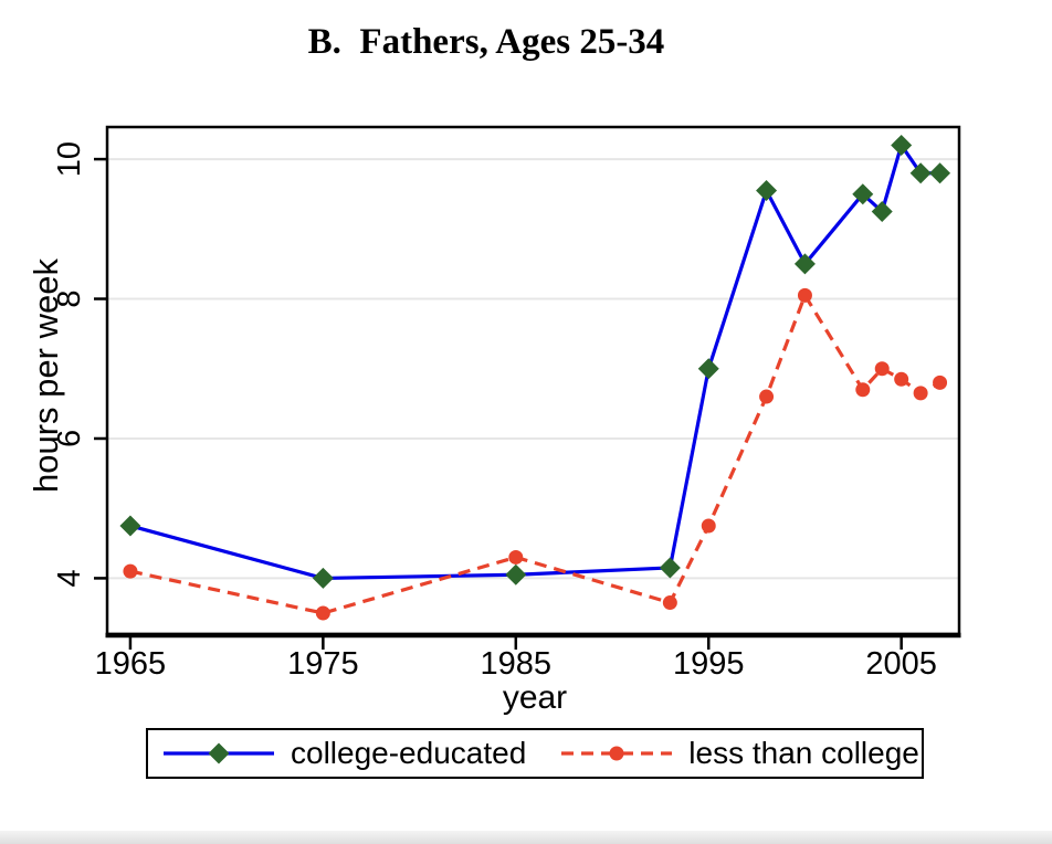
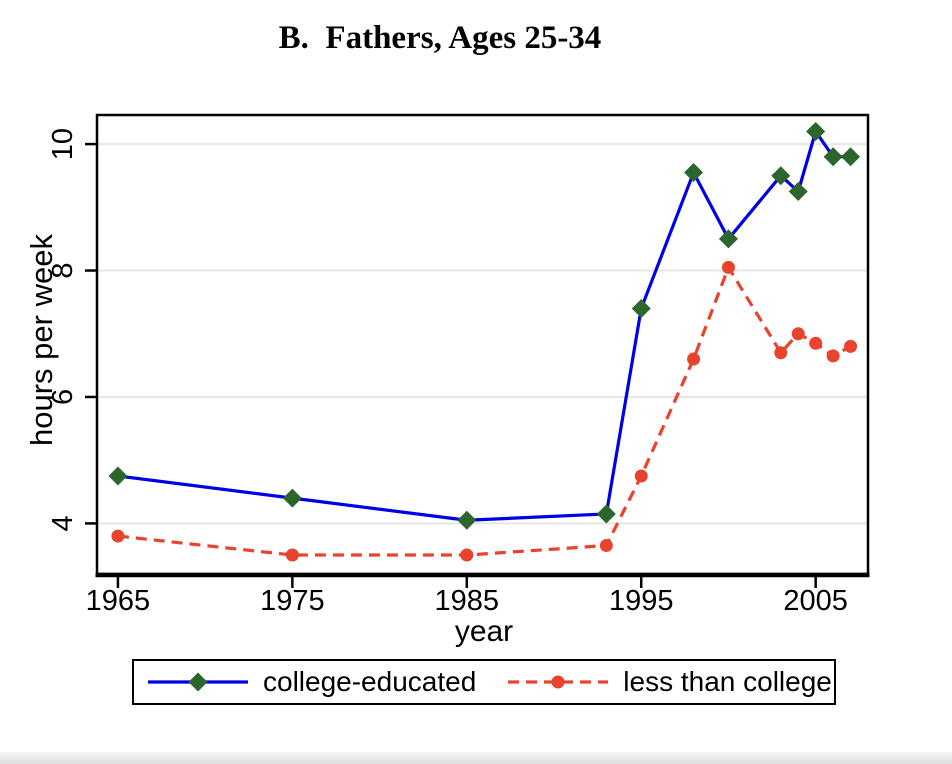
less than college/1965: 4.1 -> 3.8
college-educated/1975: 4.0 -> 4.4
less than college/1985: 4.3 -> 3.5
college-educated/1995: 7.0 -> 7.4
